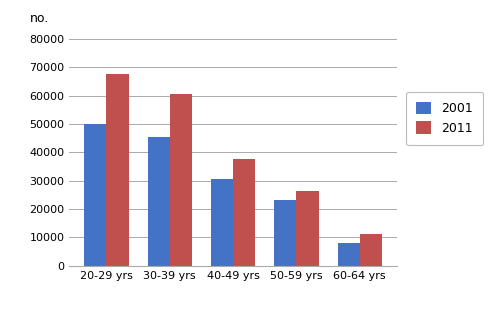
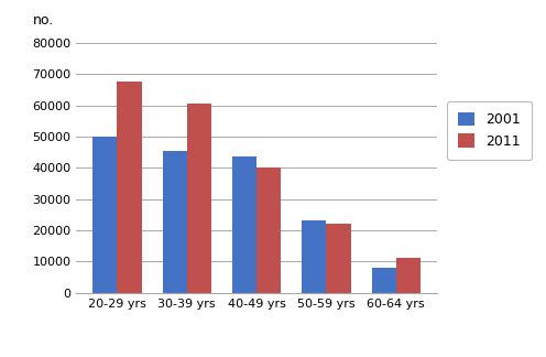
2001/40-49 yrs: 30500 -> 43500
2011/40-49 yrs: 37500 -> 40000
2011/50-59 yrs: 26500 -> 22000
